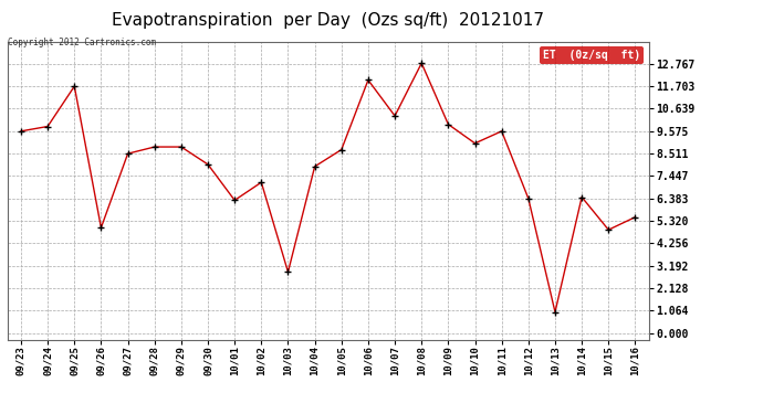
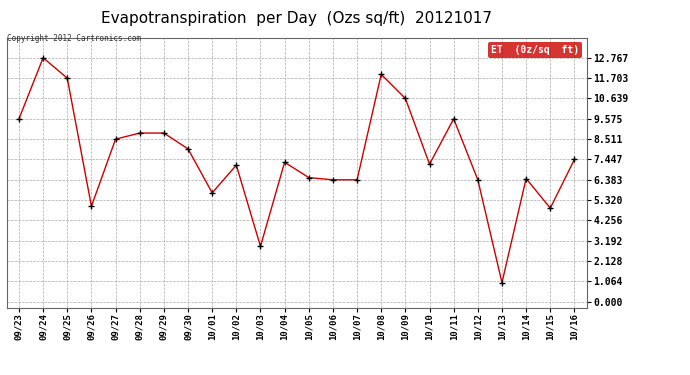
09/24: 9.8 -> 12.8
10/01: 6.3 -> 5.7
10/04: 7.9 -> 7.3
10/05: 8.7 -> 6.5
10/06: 12.0 -> 6.4
10/07: 10.3 -> 6.4
10/08: 12.8 -> 11.9
10/09: 9.9 -> 10.6
10/10: 9.0 -> 7.2
10/16: 5.5 -> 7.4
